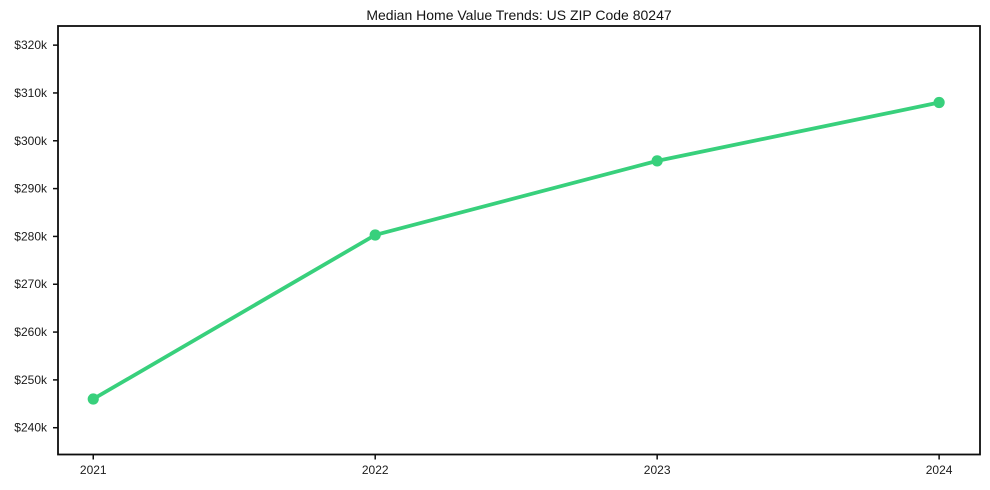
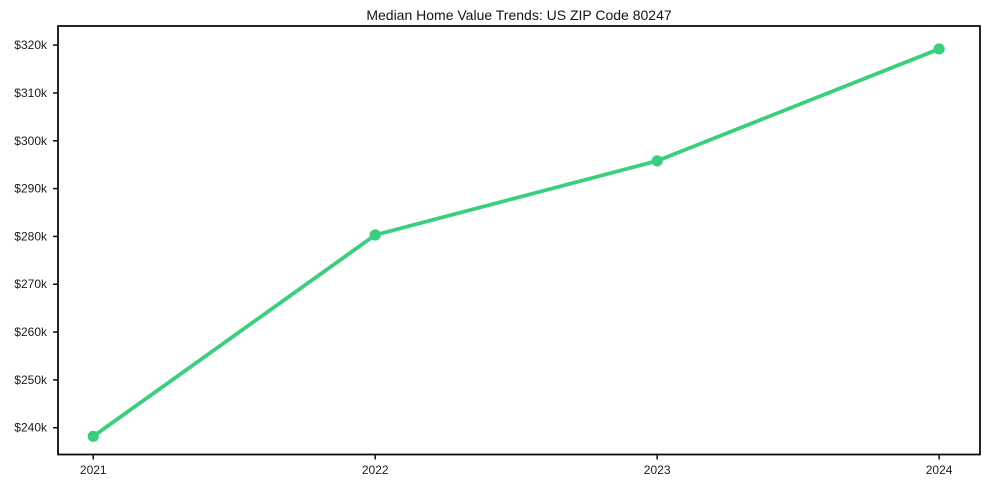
2021: $246k -> $238k
2024: $308k -> $319k
